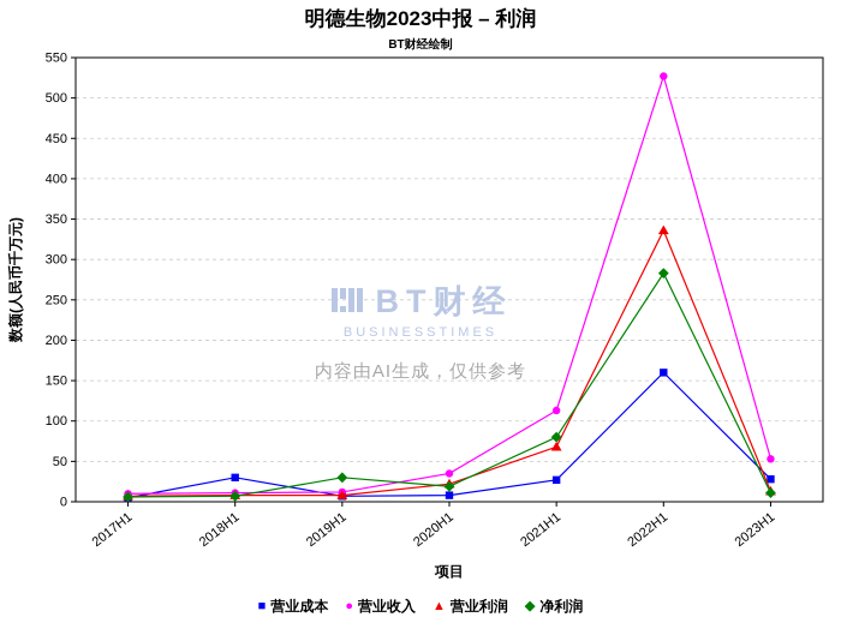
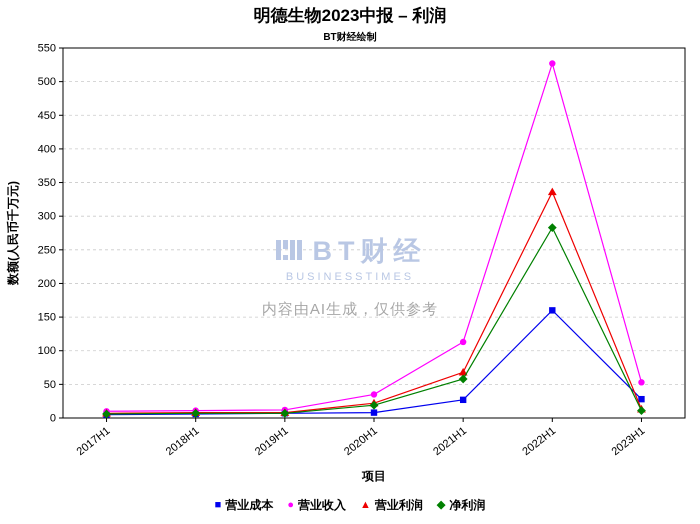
营业成本/2018H1: 30 -> 10
净利润/2019H1: 30 -> 10
净利润/2021H1: 80 -> 60
